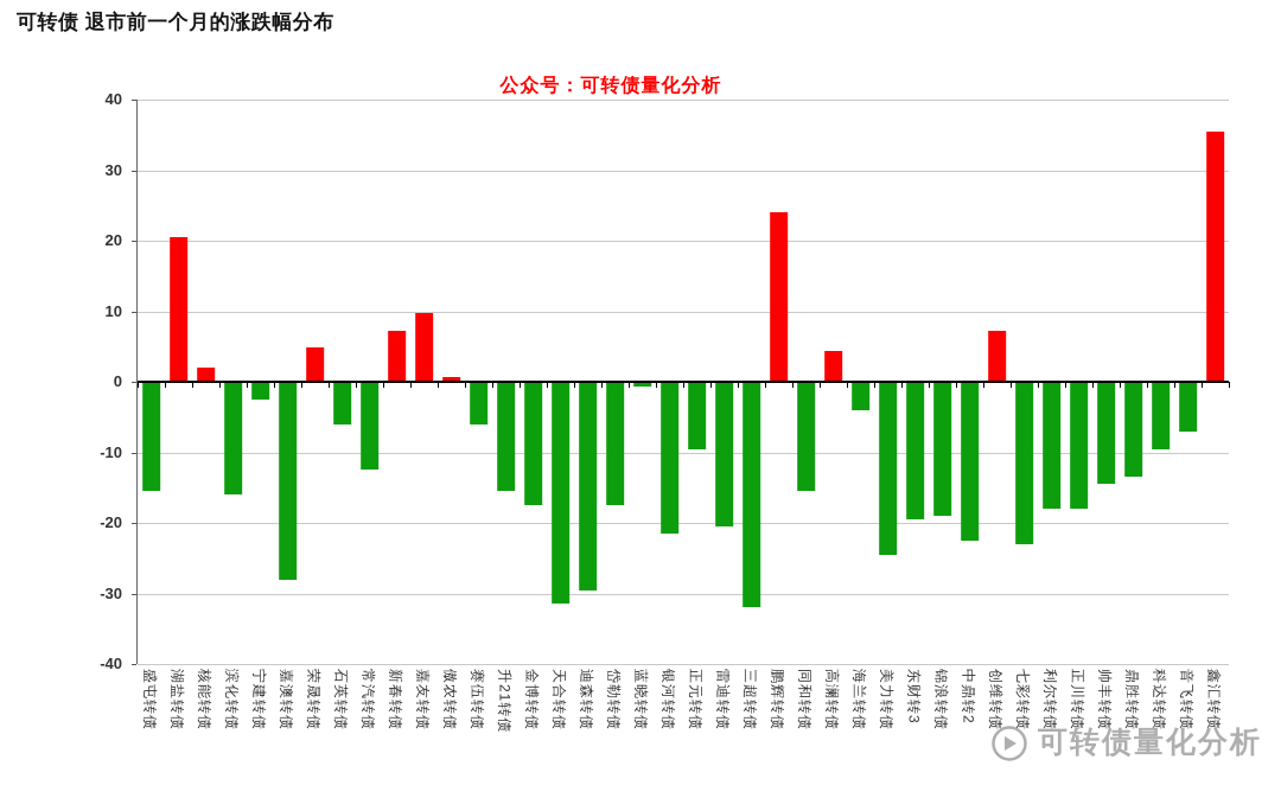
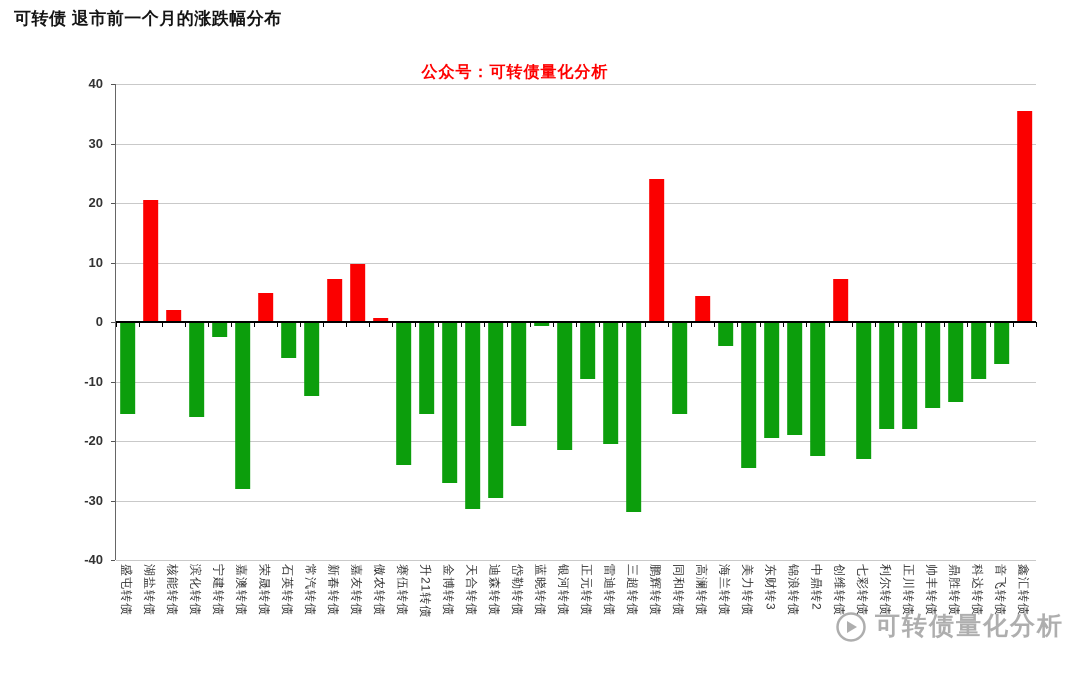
赛伍转债: -6 -> -24
金博转债: -18 -> -27
